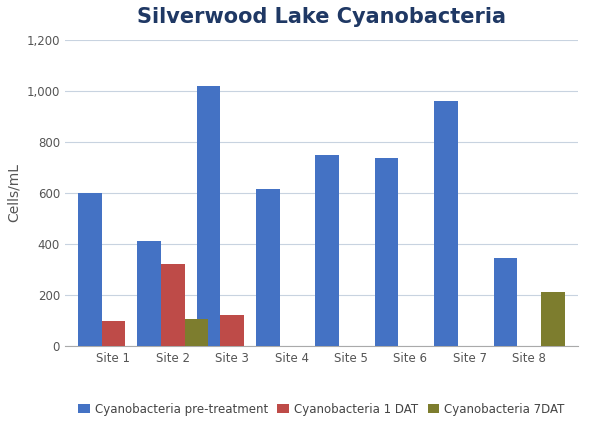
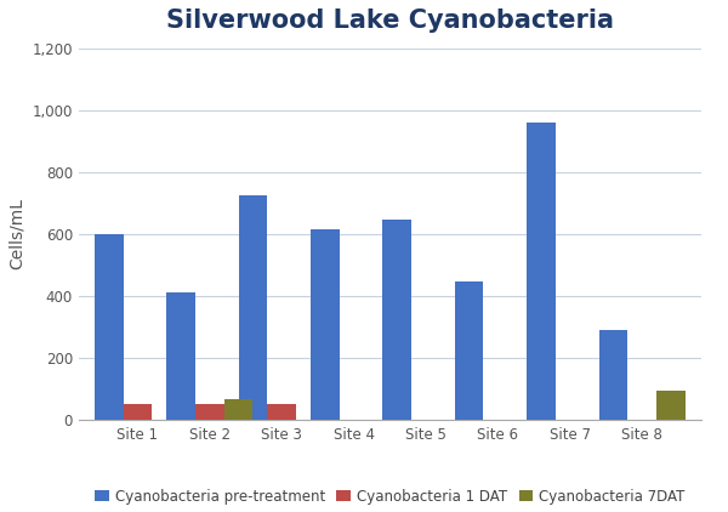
Cyanobacteria 1 DAT/Site 1: 100 -> 50
Cyanobacteria 1 DAT/Site 2: 320 -> 52
Cyanobacteria 7DAT/Site 2: 105 -> 65
Cyanobacteria pre-treatment/Site 3: 1,020 -> 725
Cyanobacteria 1 DAT/Site 3: 120 -> 50
Cyanobacteria pre-treatment/Site 5: 750 -> 648
Cyanobacteria pre-treatment/Site 6: 735 -> 445
Cyanobacteria pre-treatment/Site 8: 345 -> 290
Cyanobacteria 7DAT/Site 8: 210 -> 95
